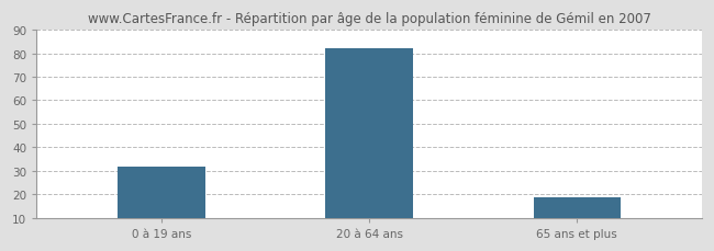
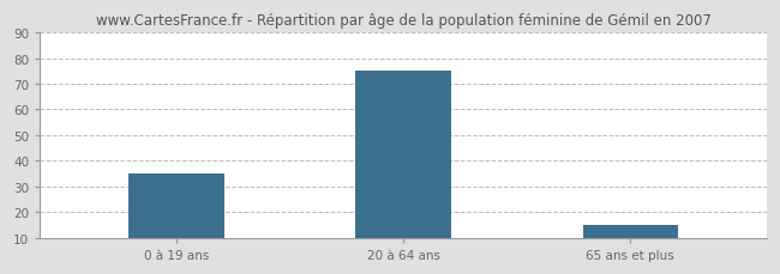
0 à 19 ans: 32 -> 35
20 à 64 ans: 82 -> 75
65 ans et plus: 19 -> 15
